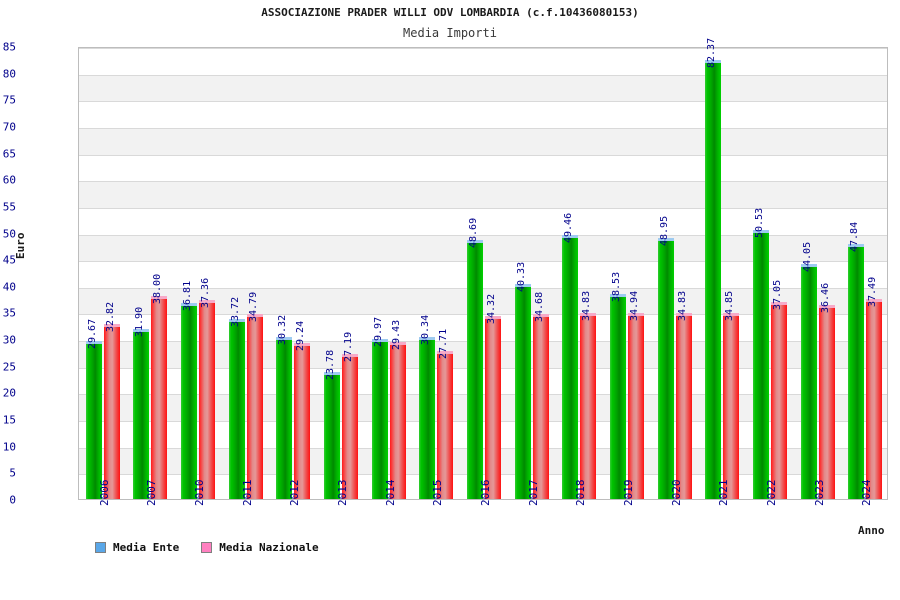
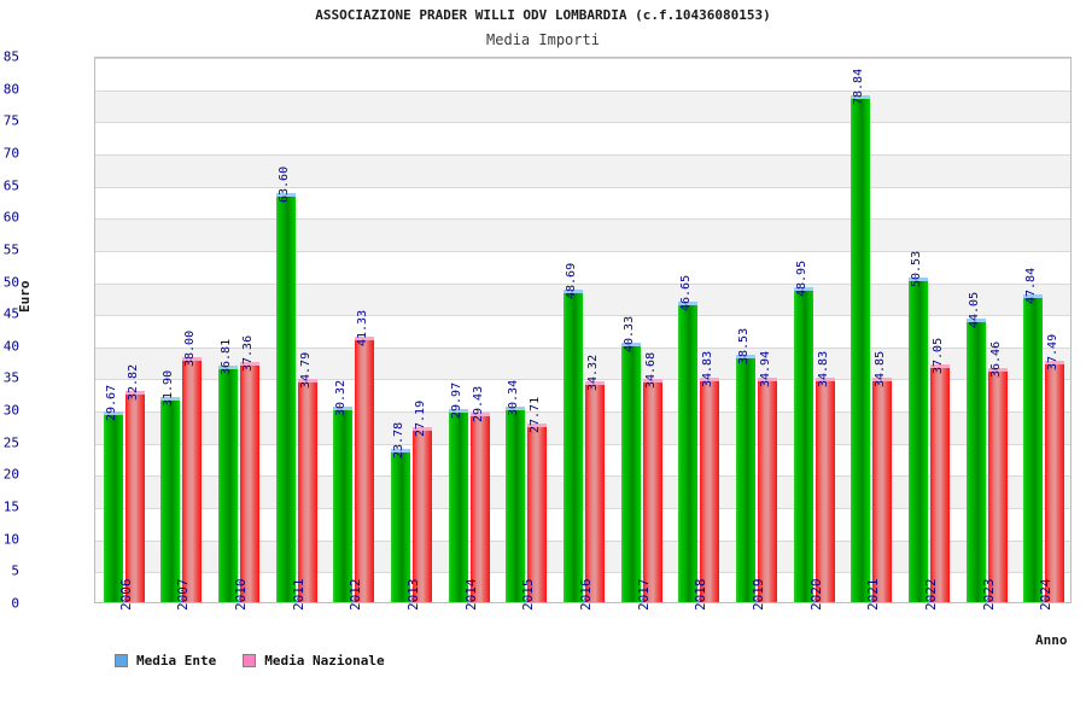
Media Ente/2011: 33.72 -> 63.60
Media Nazionale/2012: 29.24 -> 41.33
Media Ente/2018: 49.46 -> 46.65
Media Ente/2021: 82.37 -> 78.84
